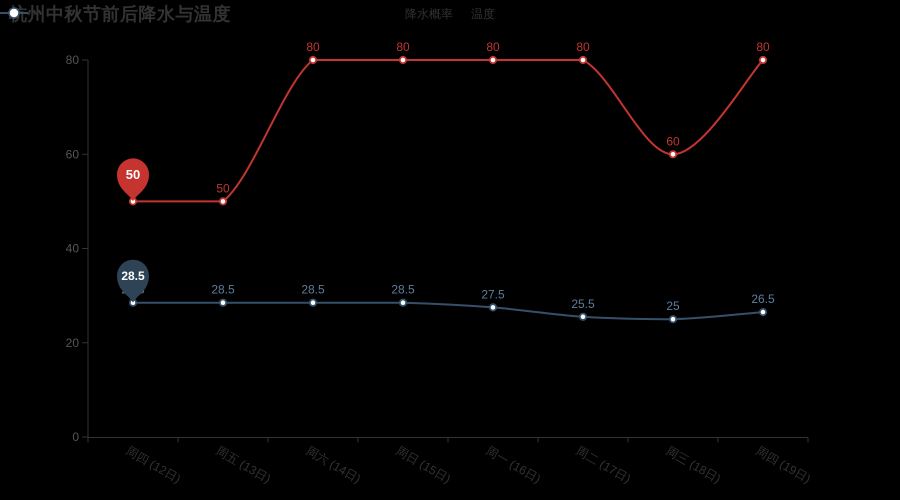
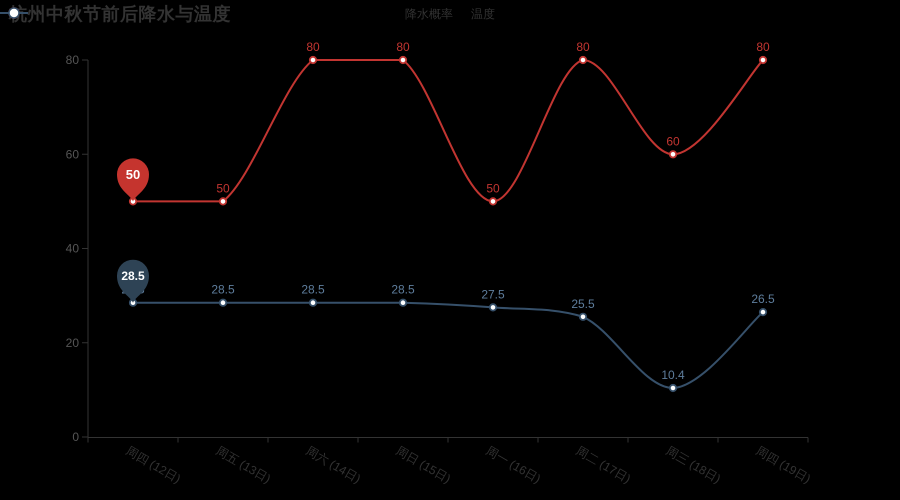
降水概率/周一 (16日): 80 -> 50
温度/周三 (18日): 25 -> 10.4
